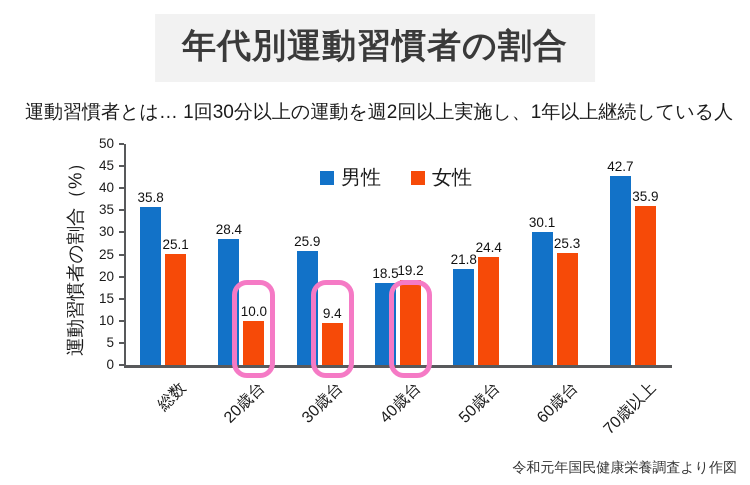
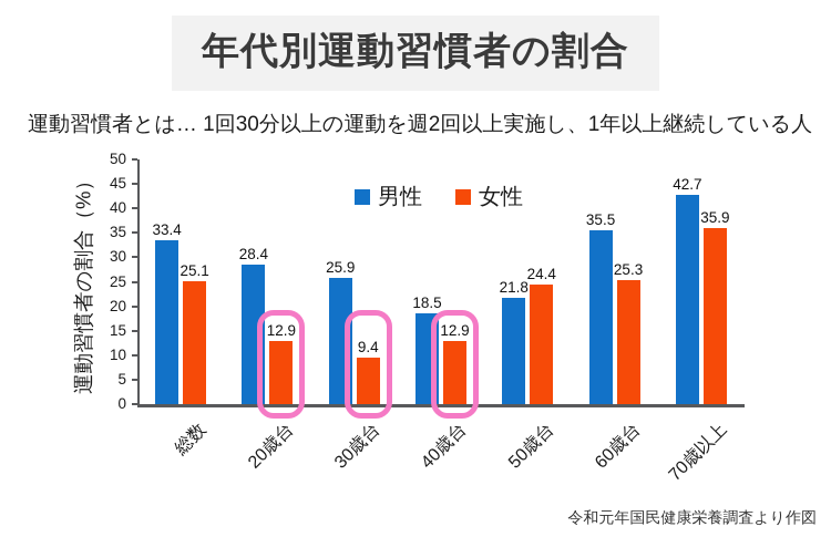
男性/総数: 35.8 -> 33.4
女性/20歳台: 10.0 -> 12.9
女性/40歳台: 19.2 -> 12.9
男性/60歳台: 30.1 -> 35.5
